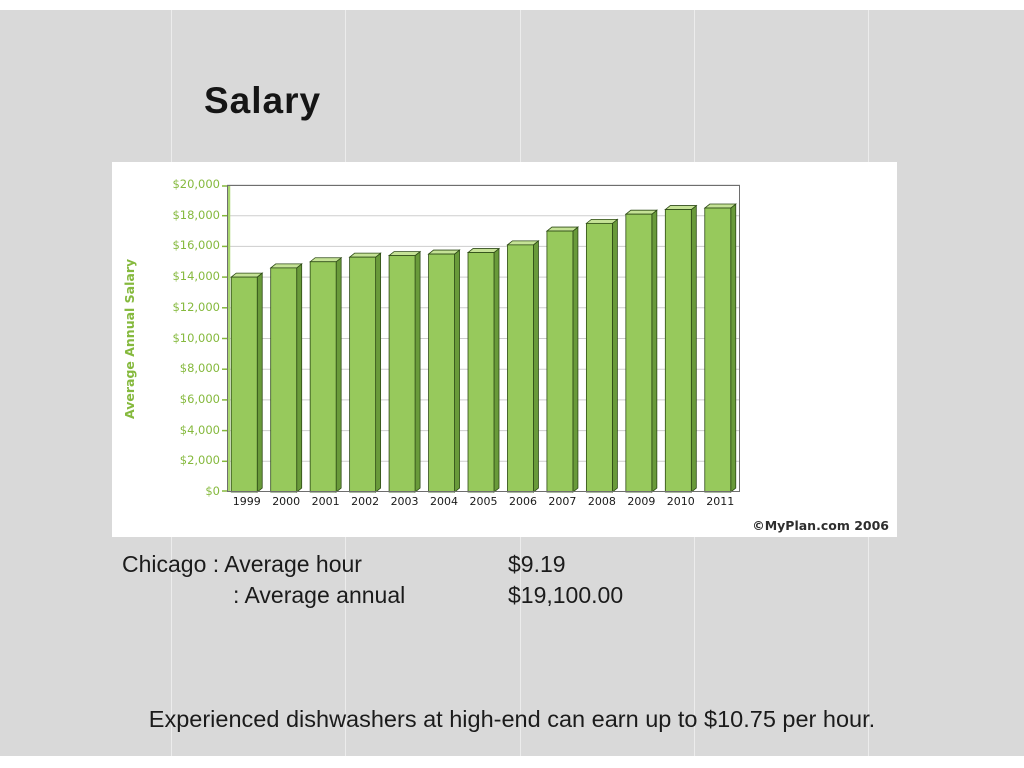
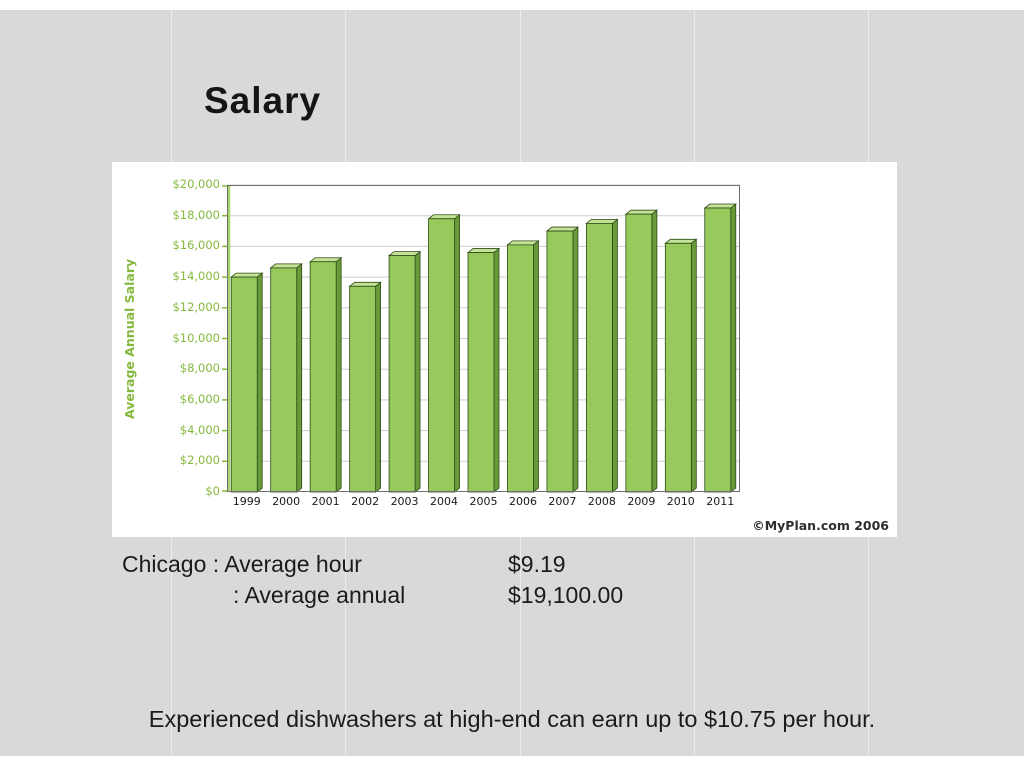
2002: $15300 -> $13400
2004: $15500 -> $17800
2010: $18400 -> $16200
